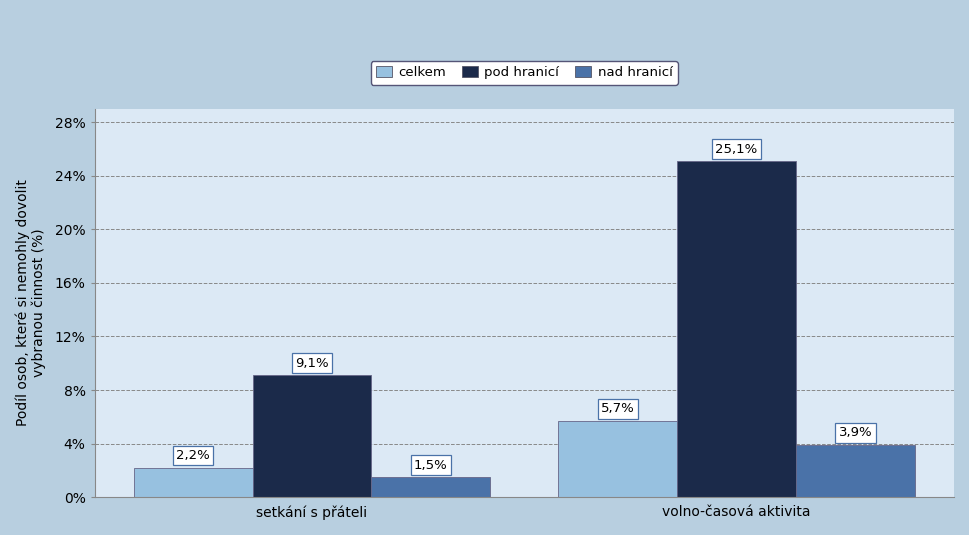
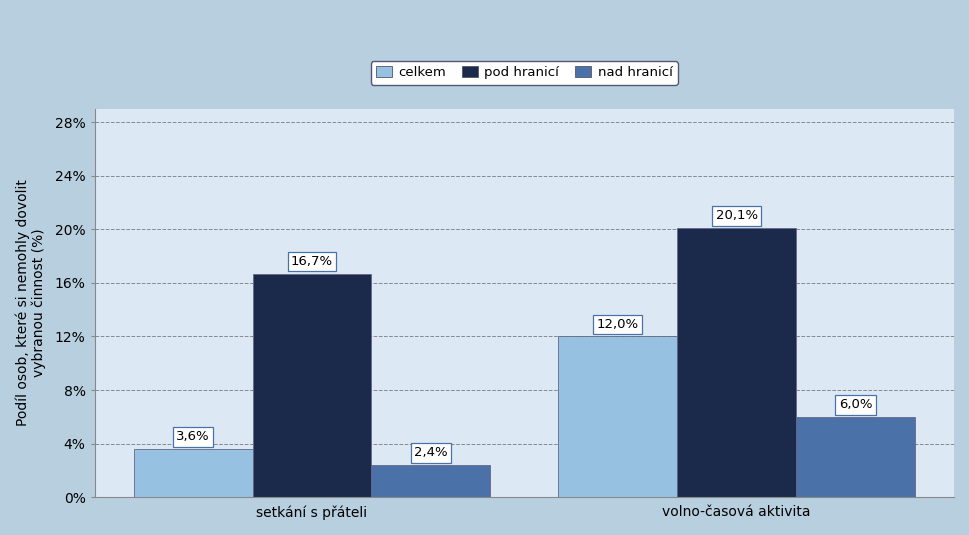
celkem/setkání s přáteli: 2,2% -> 3,6%
pod hranicí/setkání s přáteli: 9,1% -> 16,7%
nad hranicí/setkání s přáteli: 1,5% -> 2,4%
celkem/volno-časová aktivita: 5,7% -> 12,0%
pod hranicí/volno-časová aktivita: 25,1% -> 20,1%
nad hranicí/volno-časová aktivita: 3,9% -> 6,0%
